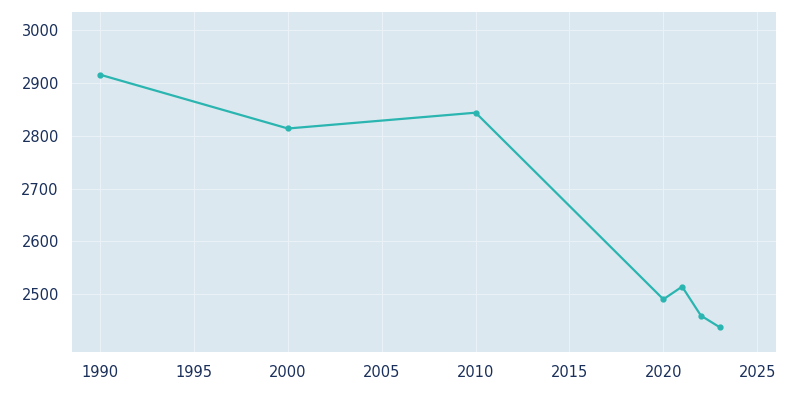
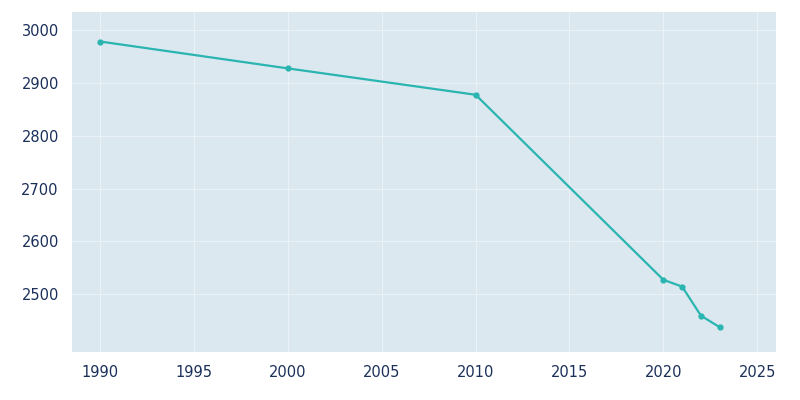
1990: 2916 -> 2979
2000: 2814 -> 2928
2010: 2844 -> 2878
2020: 2490 -> 2527
